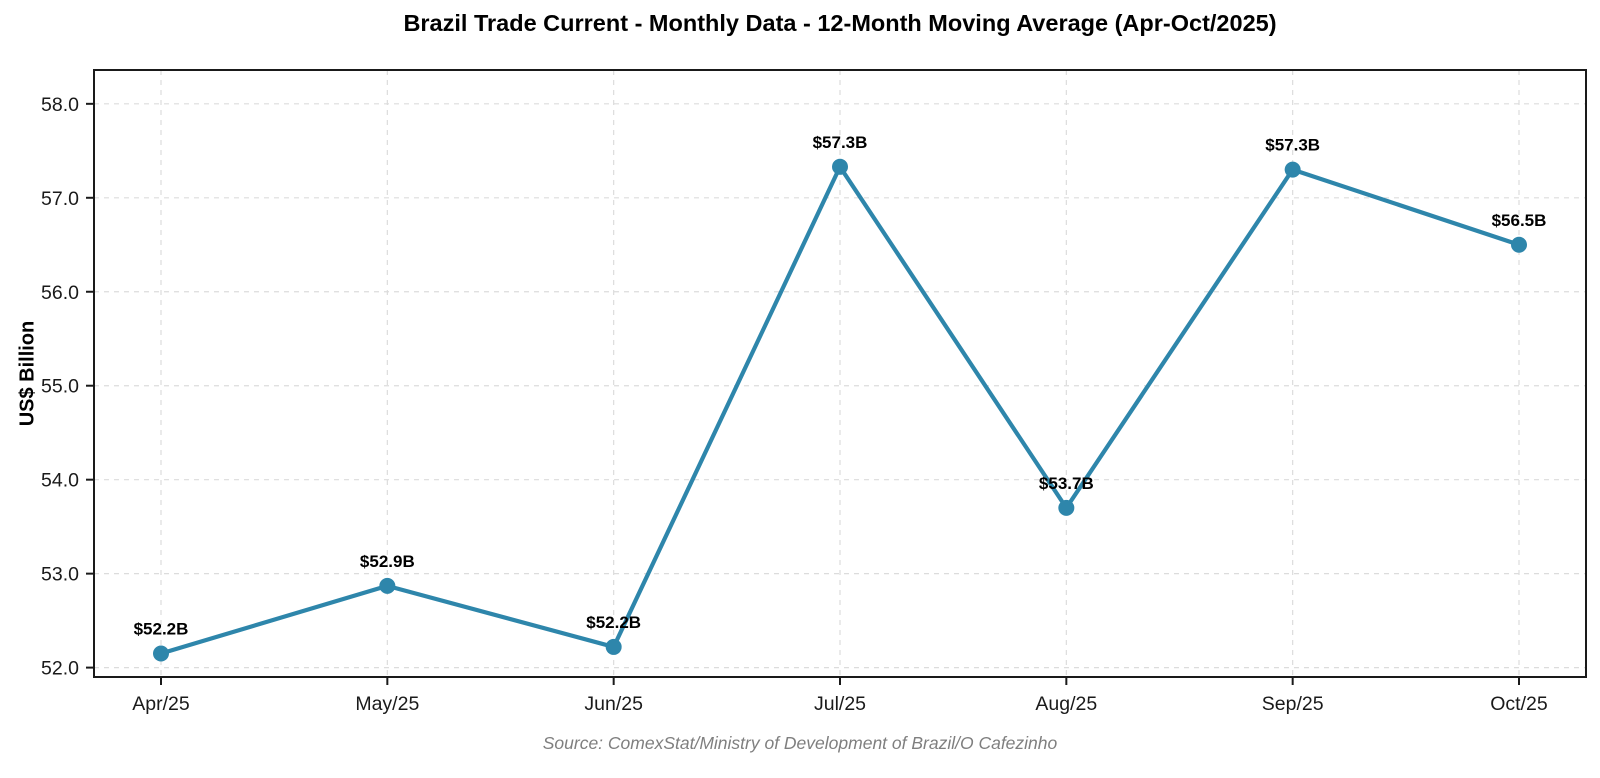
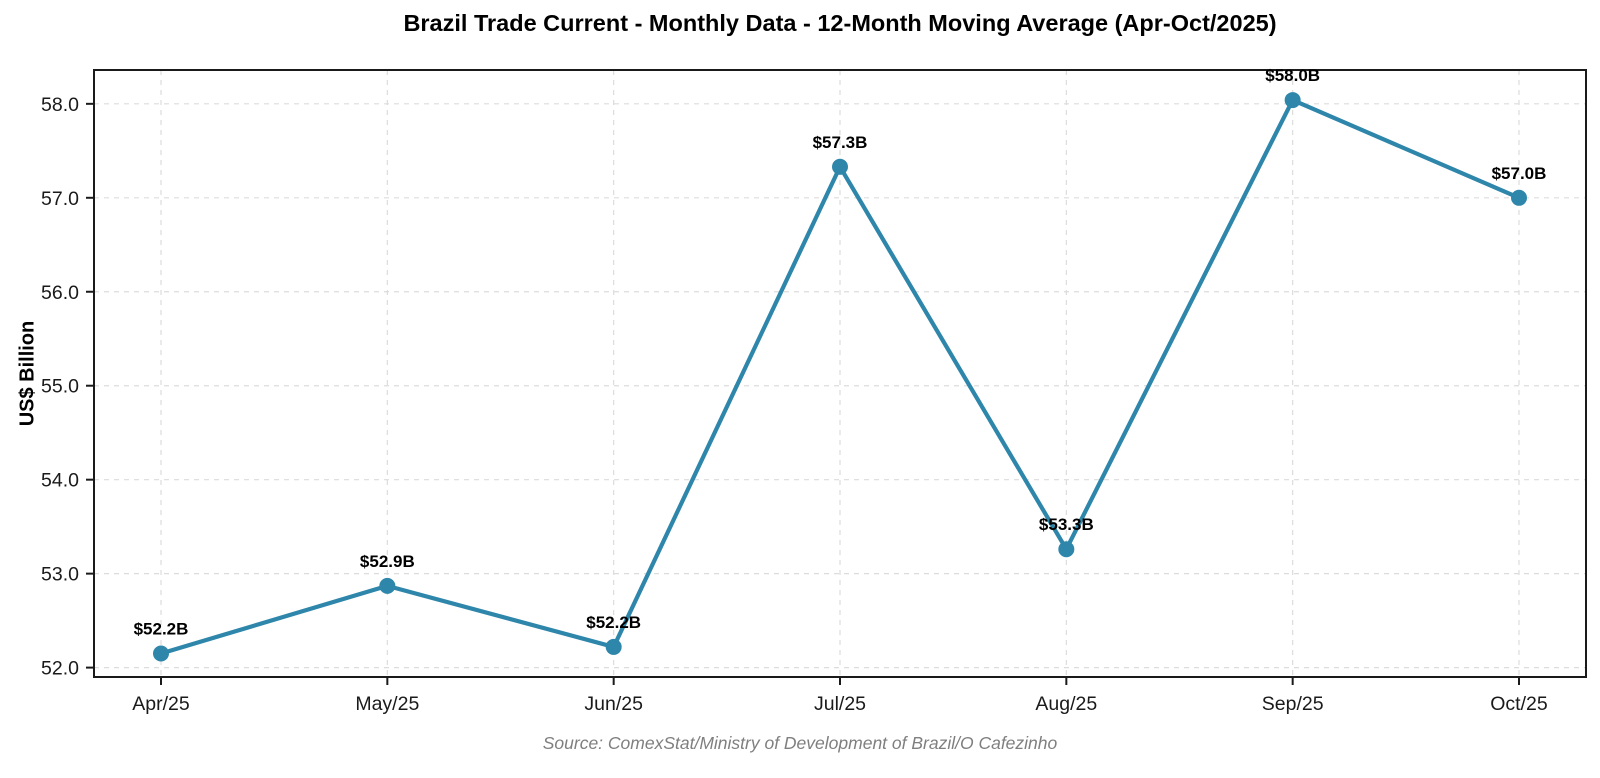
Aug/25: $53.7B -> $53.3B
Sep/25: $57.3B -> $58.0B
Oct/25: $56.5B -> $57.0B
